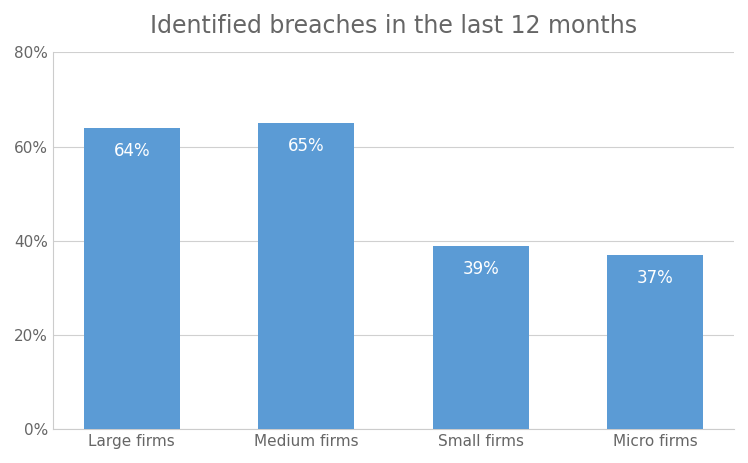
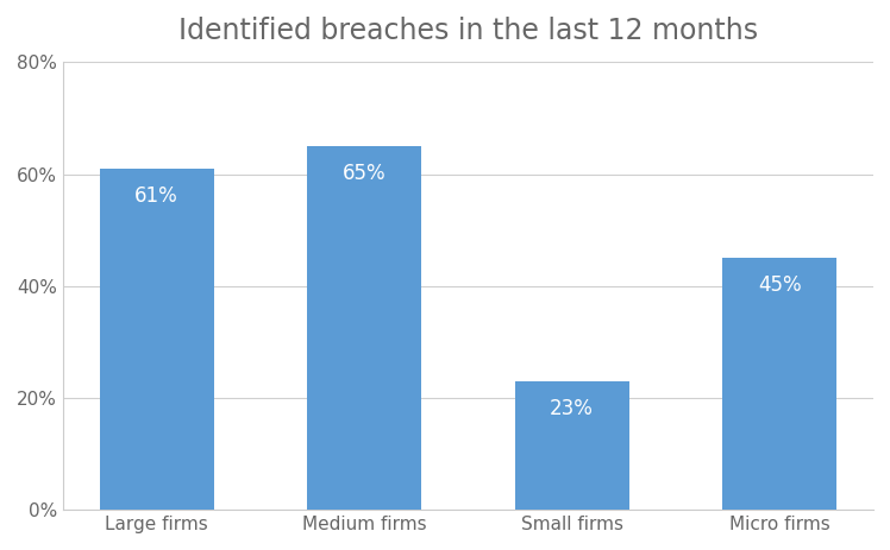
Large firms: 64% -> 61%
Small firms: 39% -> 23%
Micro firms: 37% -> 45%
